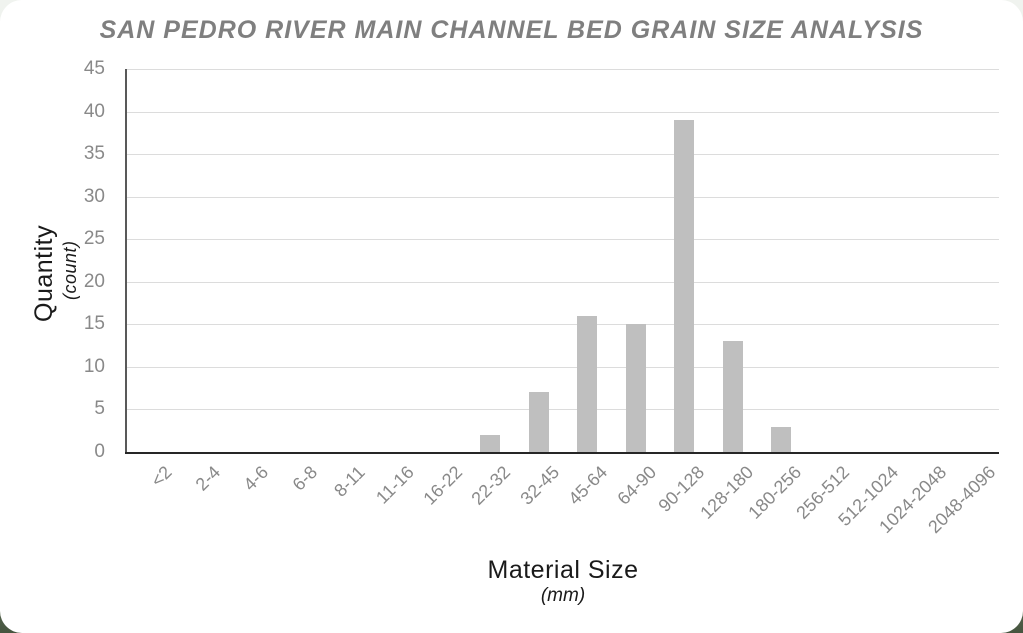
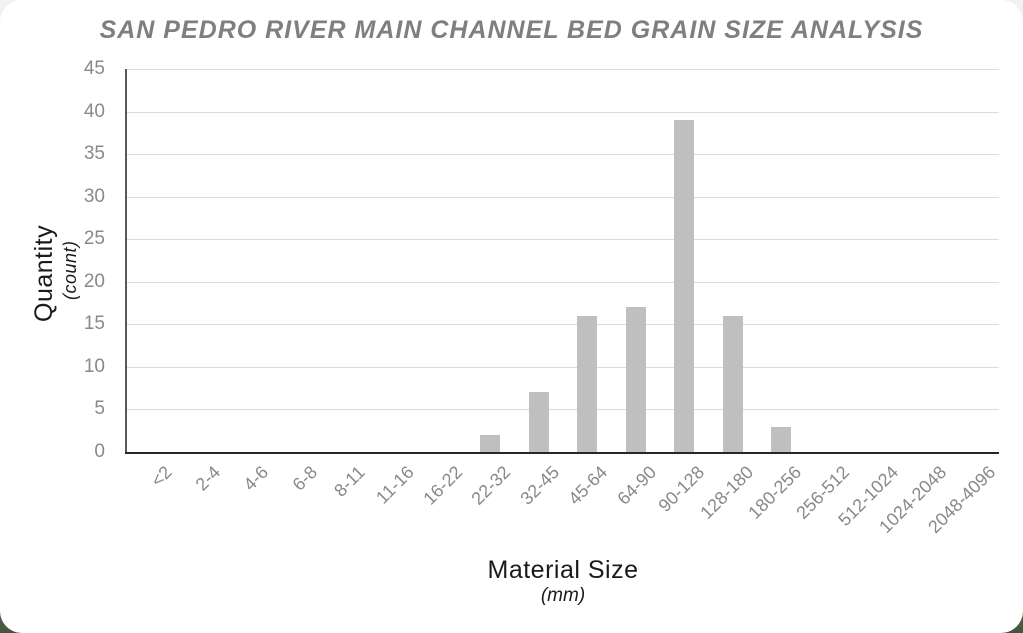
64-90: 15 -> 17
128-180: 13 -> 16
